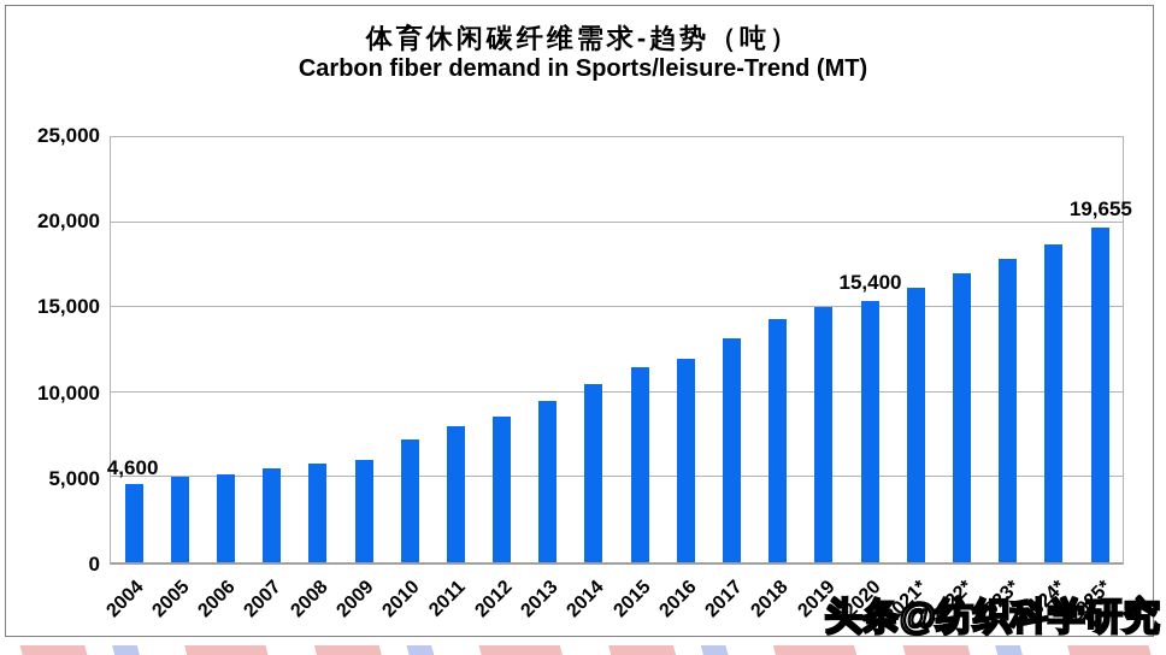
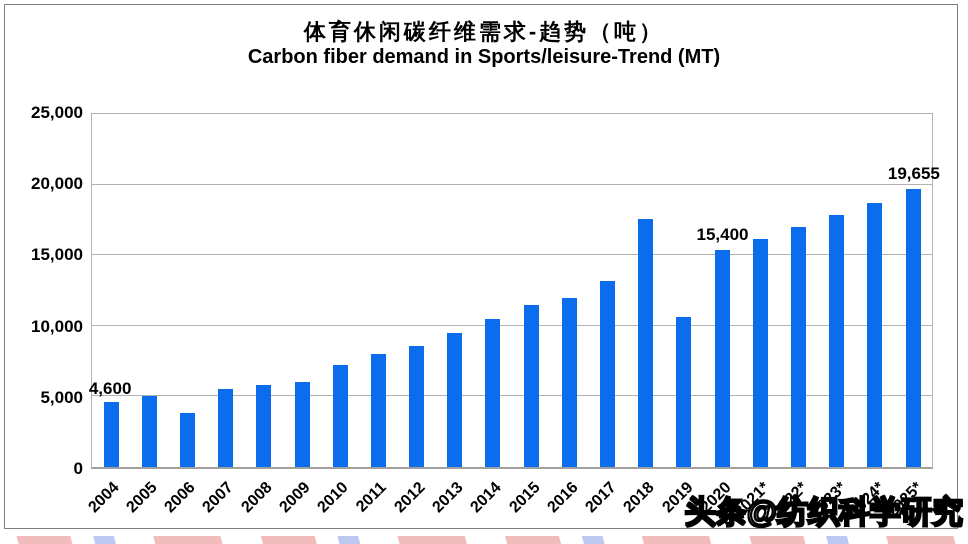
2006: 5200 -> 3800
2018: 14300 -> 17600
2019: 15000 -> 10600
